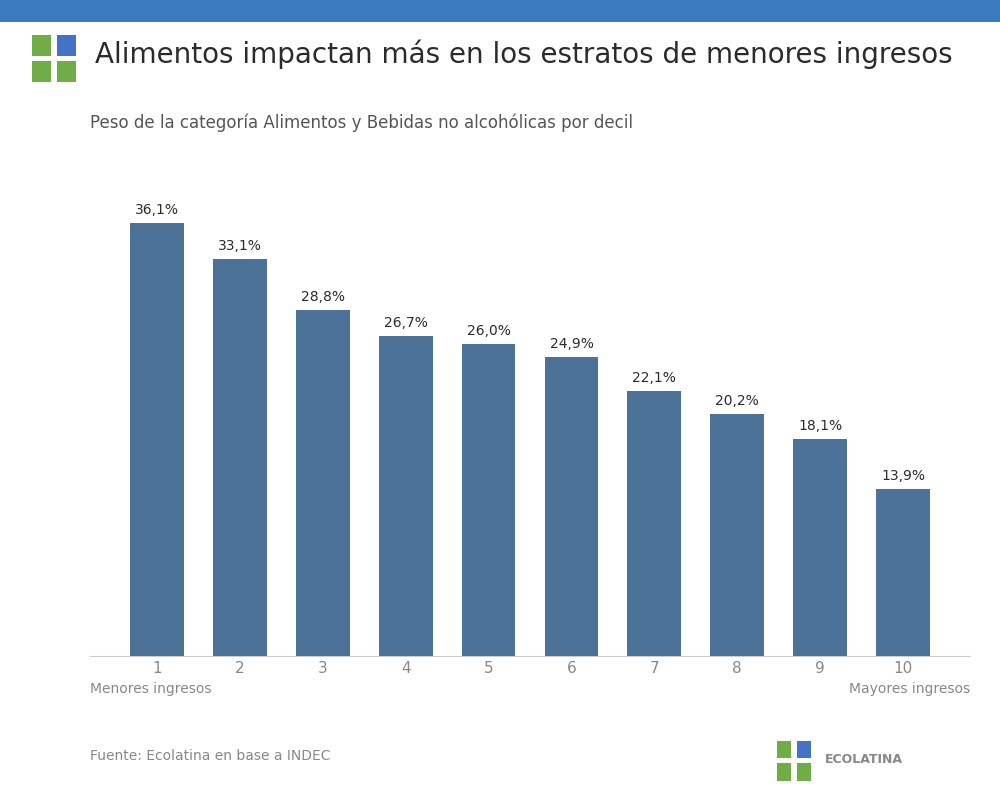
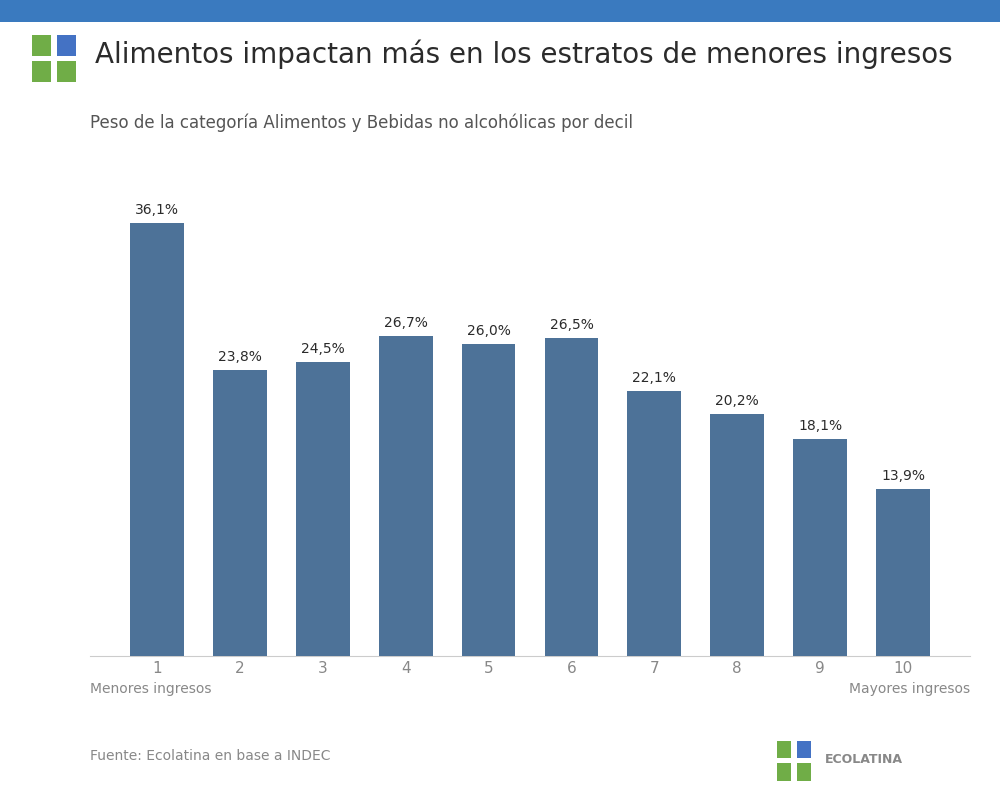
2: 33,1% -> 23,8%
3: 28,8% -> 24,5%
6: 24,9% -> 26,5%
